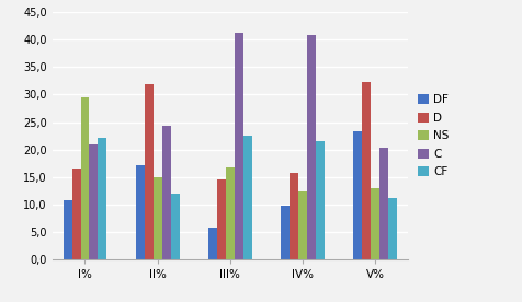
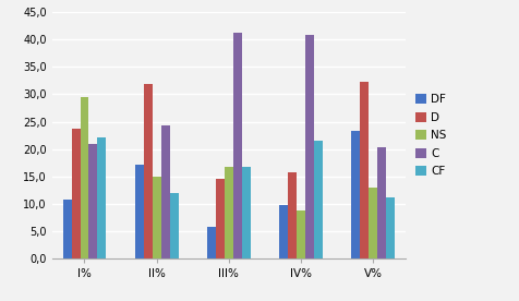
D/I%: 16,6 -> 23,8
CF/III%: 22,5 -> 16,8
NS/IV%: 12,3 -> 8,8
